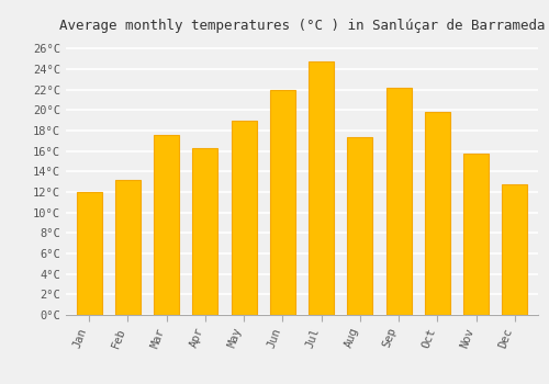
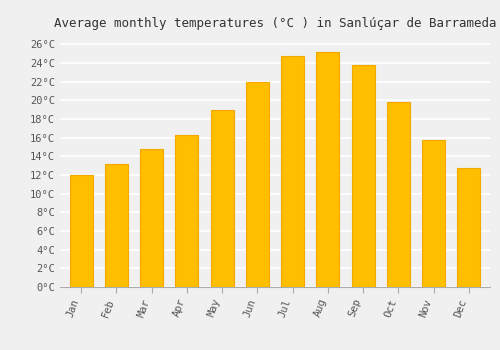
Mar: 17.6°C -> 14.8°C
Aug: 17.4°C -> 25.2°C
Sep: 22.2°C -> 23.8°C
